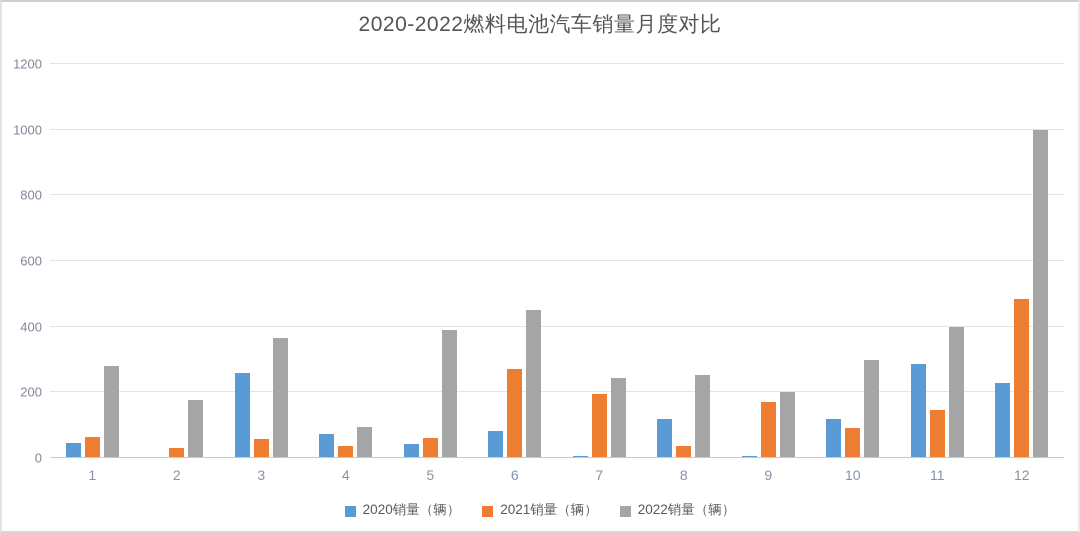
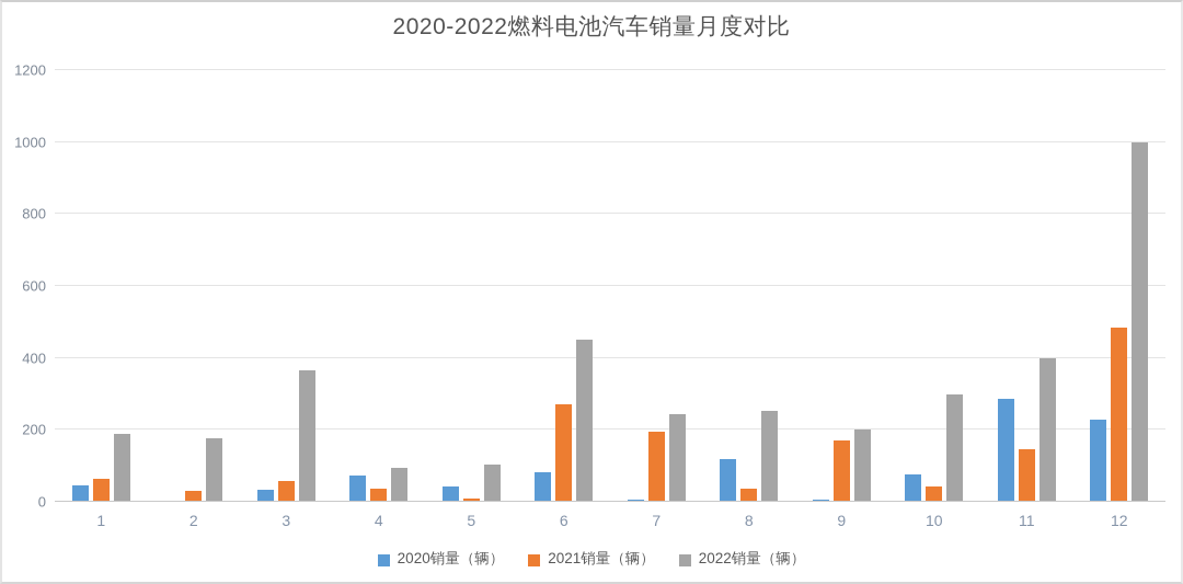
2022销量（辆）/1: 280 -> 190
2020销量（辆）/3: 260 -> 40
2021销量（辆）/5: 60 -> 10
2022销量（辆）/5: 390 -> 100
2020销量（辆）/10: 120 -> 80
2021销量（辆）/10: 90 -> 40
